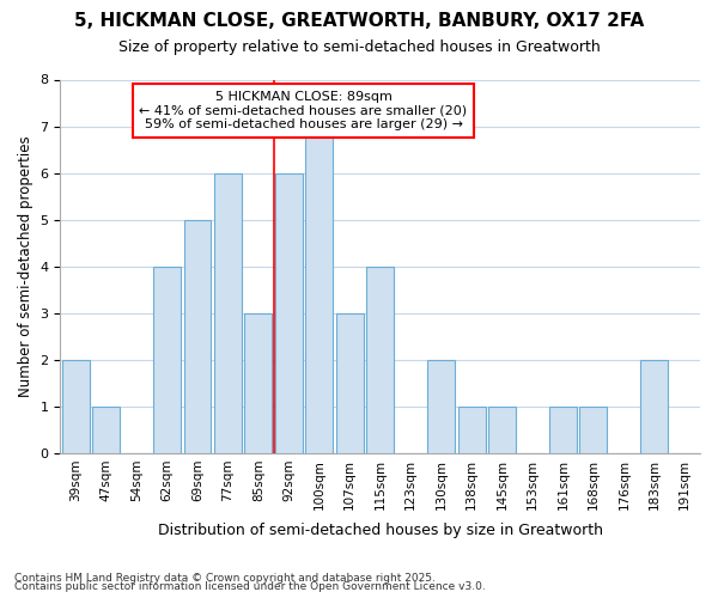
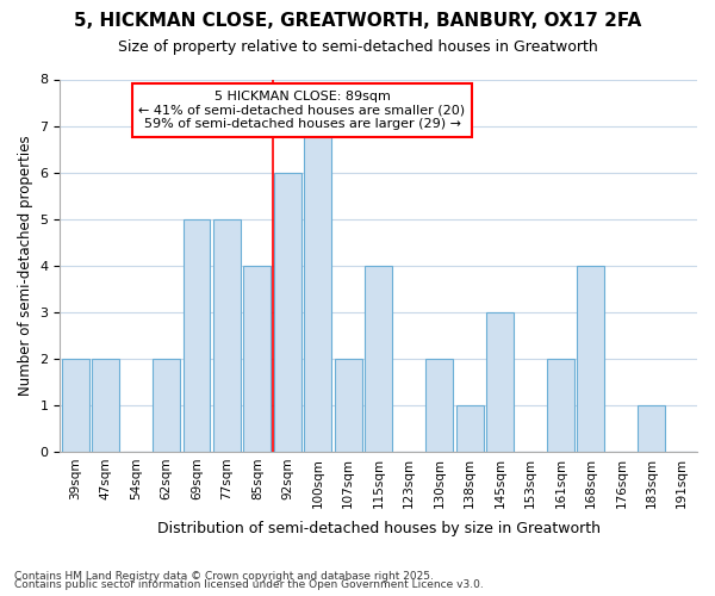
47sqm: 1 -> 2
62sqm: 4 -> 2
77sqm: 6 -> 5
85sqm: 3 -> 4
107sqm: 3 -> 2
145sqm: 1 -> 3
161sqm: 1 -> 2
168sqm: 1 -> 4
183sqm: 2 -> 1
